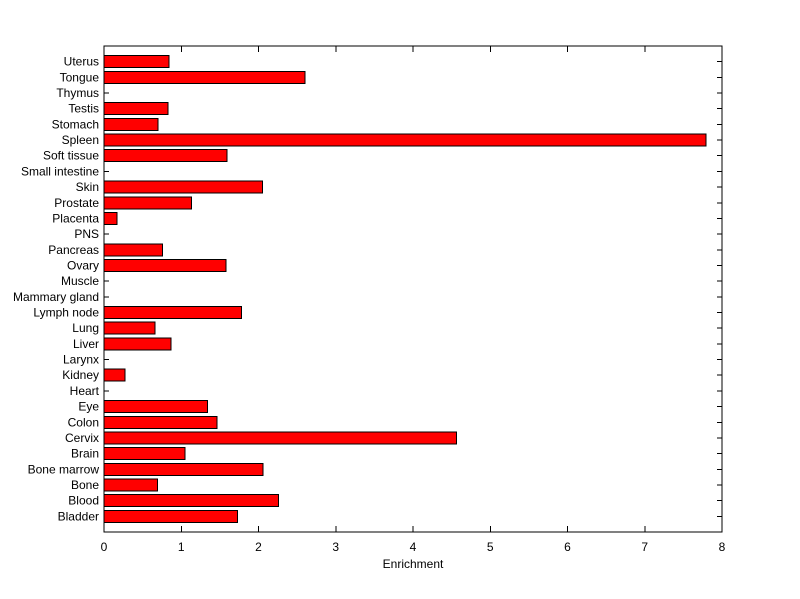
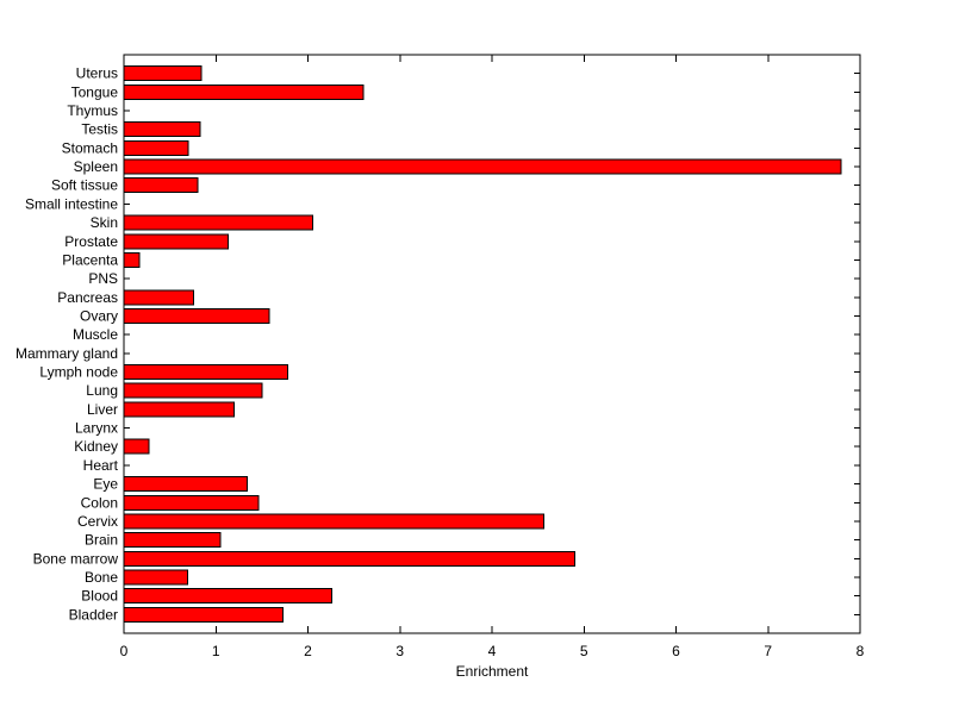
Soft tissue: 1.6 -> 0.8
Lung: 0.7 -> 1.5
Liver: 0.9 -> 1.2
Bone marrow: 2.1 -> 4.9
